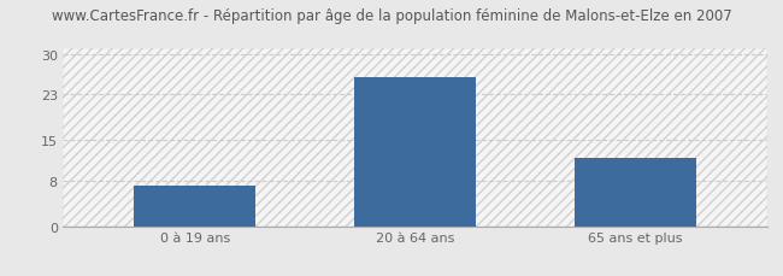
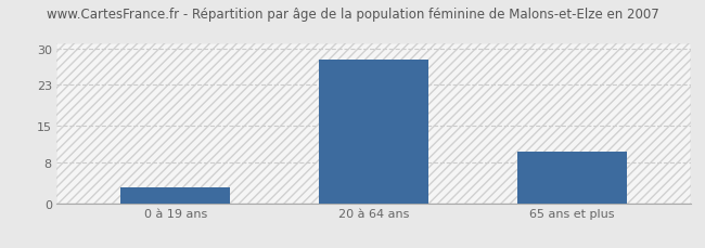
0 à 19 ans: 7 -> 3
20 à 64 ans: 26 -> 28
65 ans et plus: 12 -> 10
